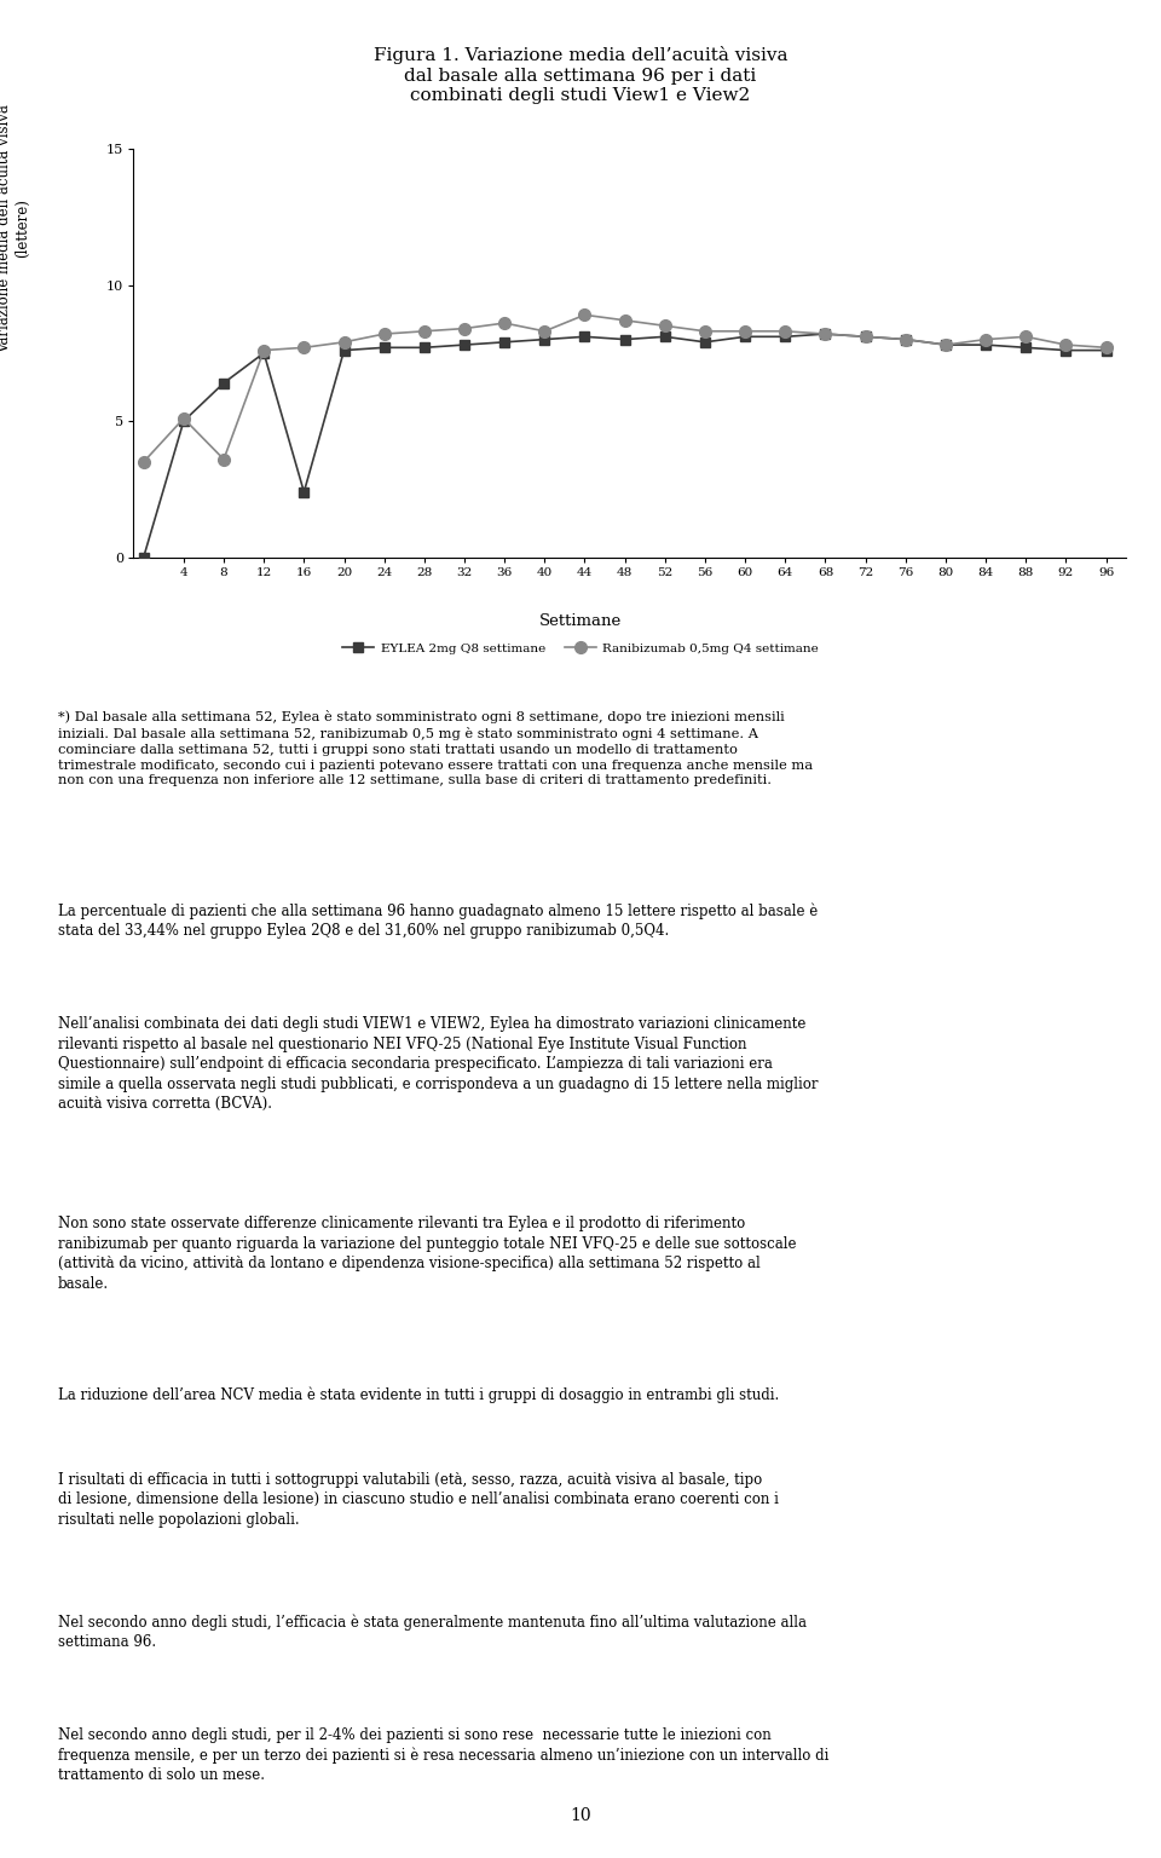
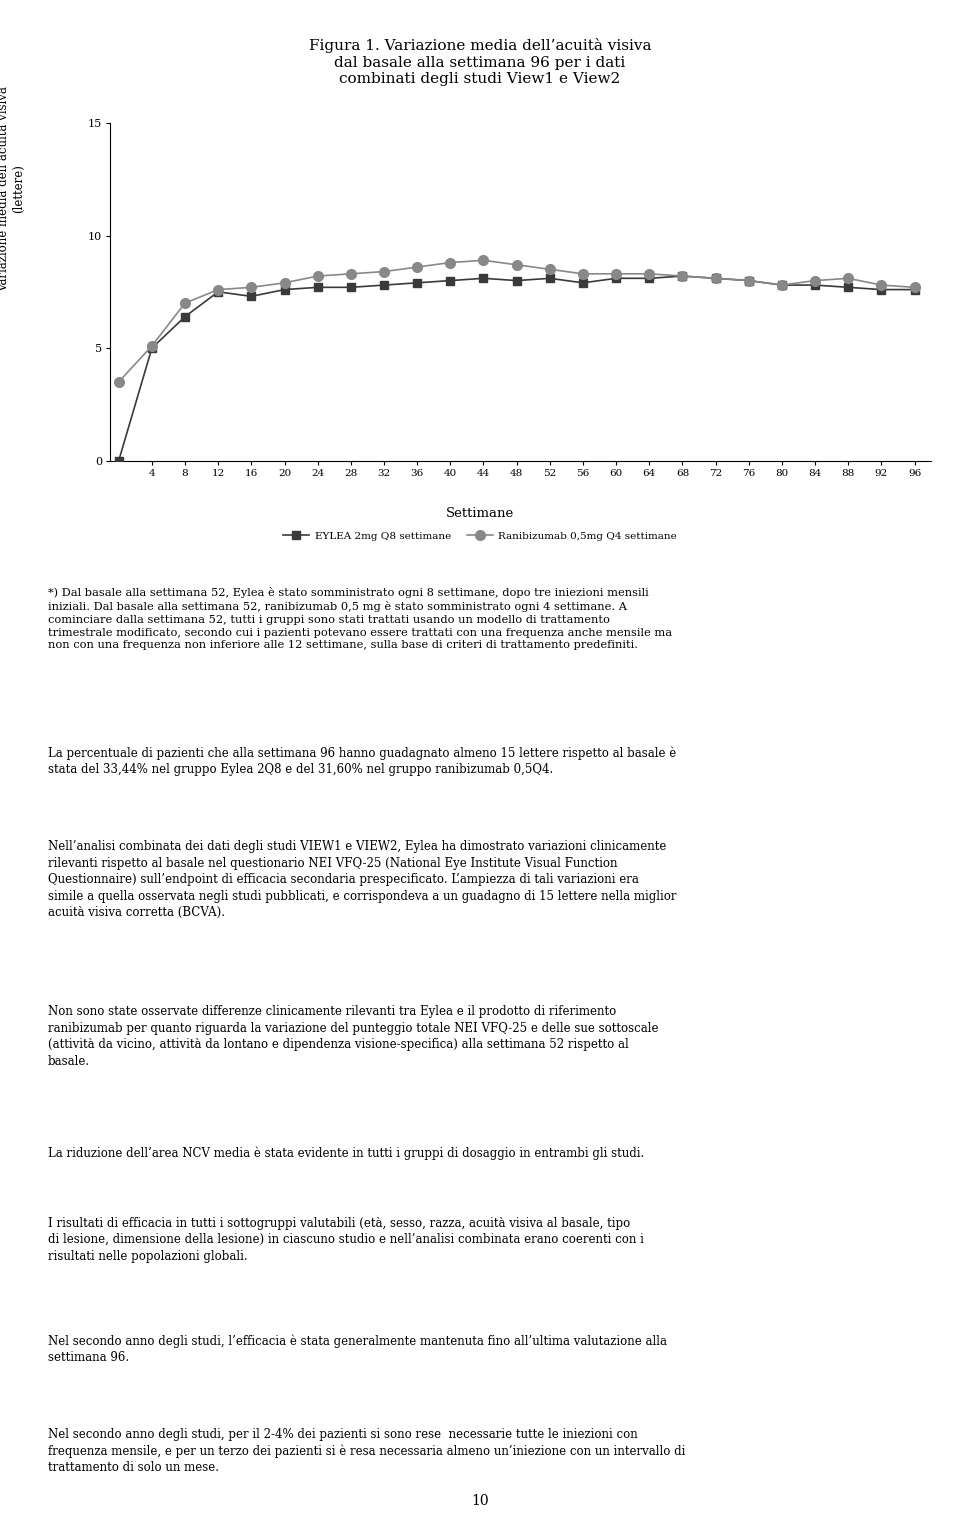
Ranibizumab 0,5mg Q4 settimane/8: 3.6 -> 7.0
EYLEA 2mg Q8 settimane/16: 2.4 -> 7.3
Ranibizumab 0,5mg Q4 settimane/40: 8.3 -> 8.8
